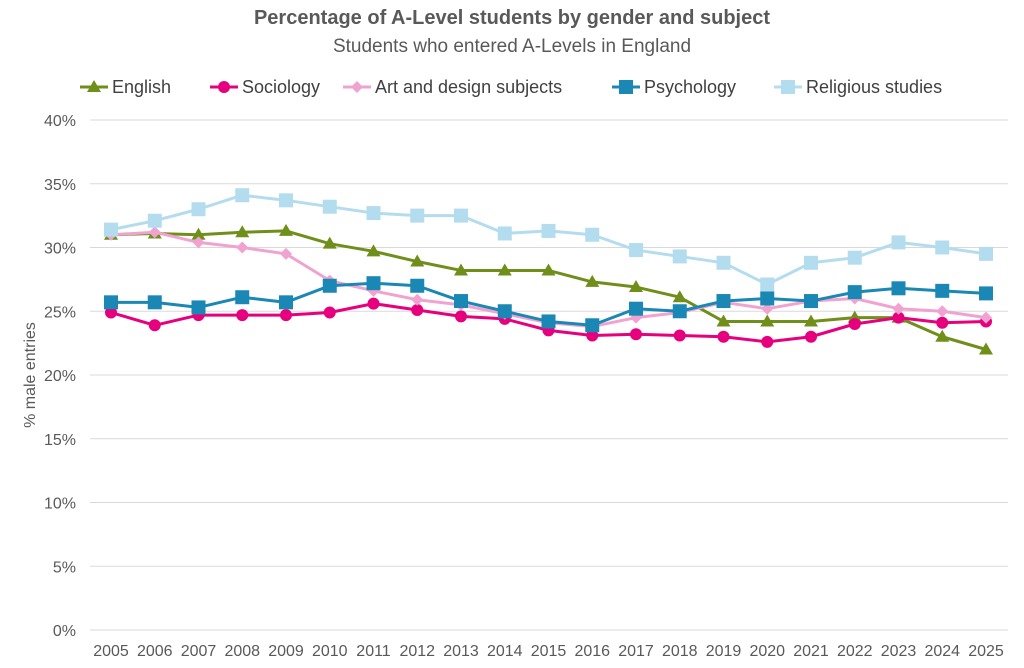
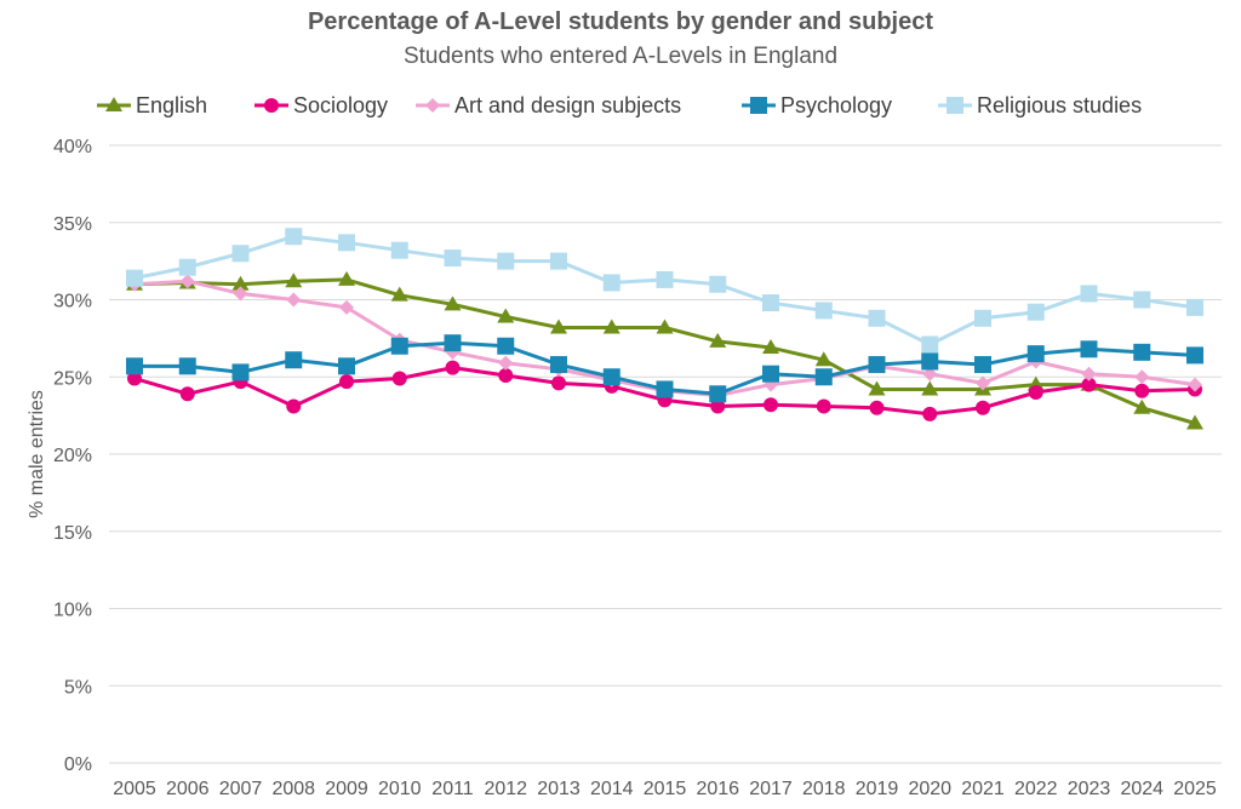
Sociology/2008: 24.7% -> 23.1%
Art and design subjects/2021: 25.8% -> 24.6%
